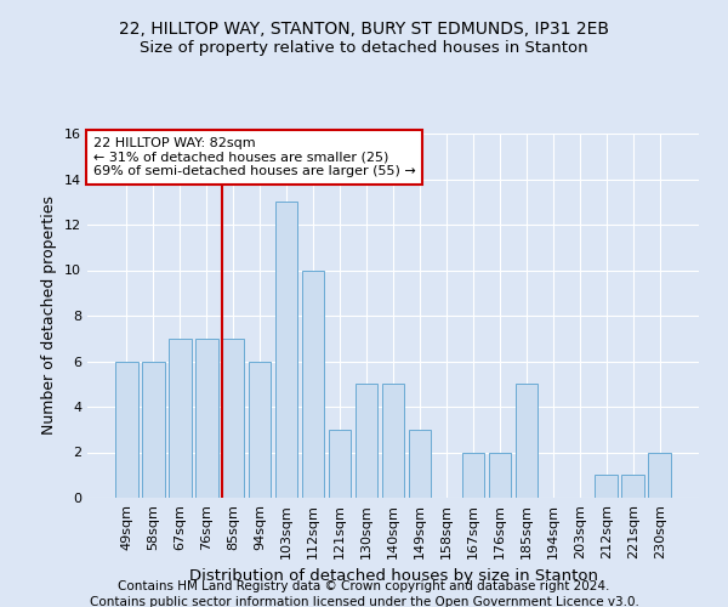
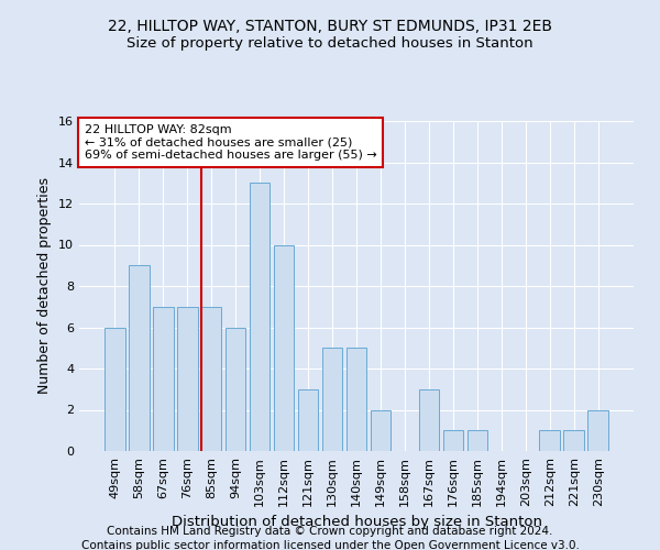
58sqm: 6 -> 9
149sqm: 3 -> 2
167sqm: 2 -> 3
176sqm: 2 -> 1
185sqm: 5 -> 1
